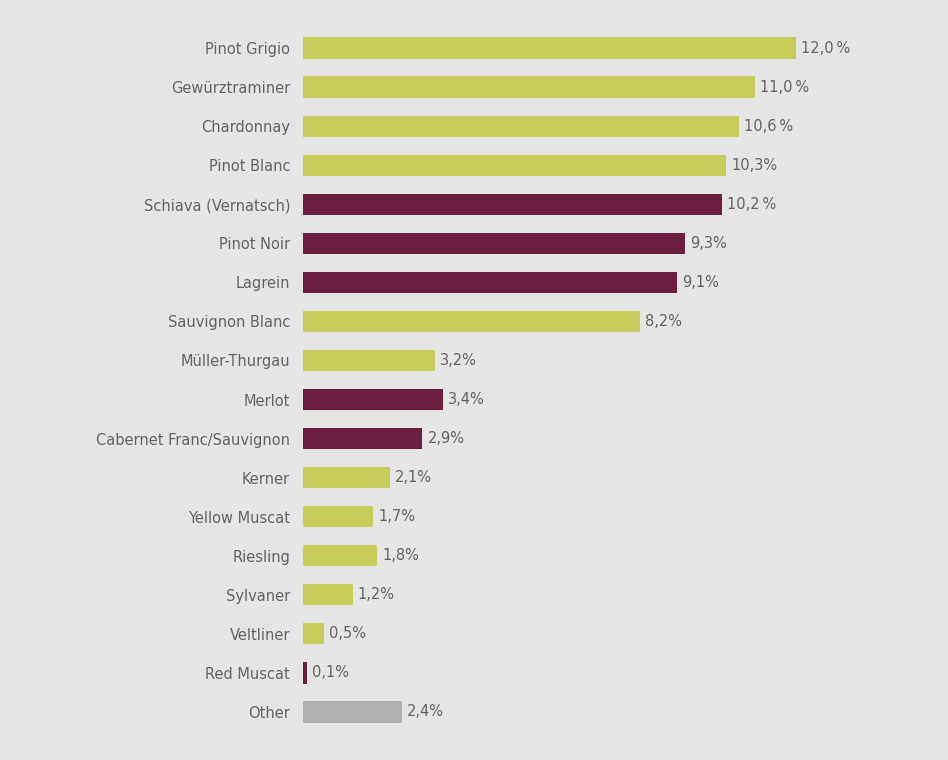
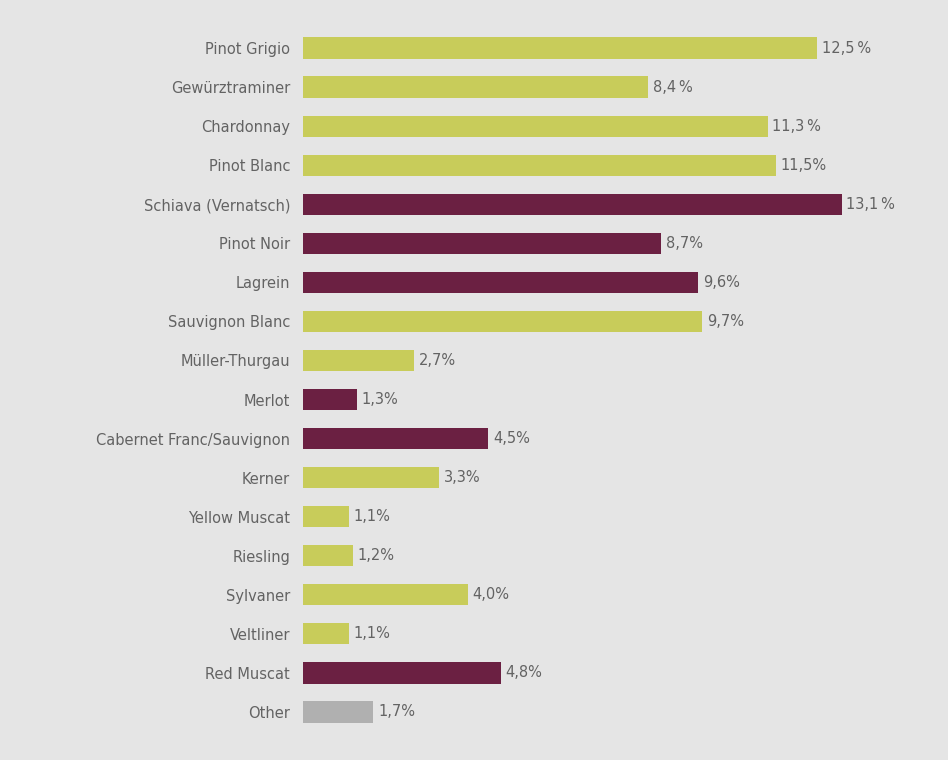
Pinot Grigio: 12,0 -> 12,5
Gewürztraminer: 11,0 -> 8,4
Chardonnay: 10,6 -> 11,3
Pinot Blanc: 10,3% -> 11,5%
Schiava (Vernatsch): 10,2 -> 13,1
Pinot Noir: 9,3% -> 8,7%
Lagrein: 9,1% -> 9,6%
Sauvignon Blanc: 8,2% -> 9,7%
Müller-Thurgau: 3,2% -> 2,7%
Merlot: 3,4% -> 1,3%
Cabernet Franc/Sauvignon: 2,9% -> 4,5%
Kerner: 2,1% -> 3,3%
Yellow Muscat: 1,7% -> 1,1%
Riesling: 1,8% -> 1,2%
Sylvaner: 1,2% -> 4,0%
Veltliner: 0,5% -> 1,1%
Red Muscat: 0,1% -> 4,8%
Other: 2,4% -> 1,7%
